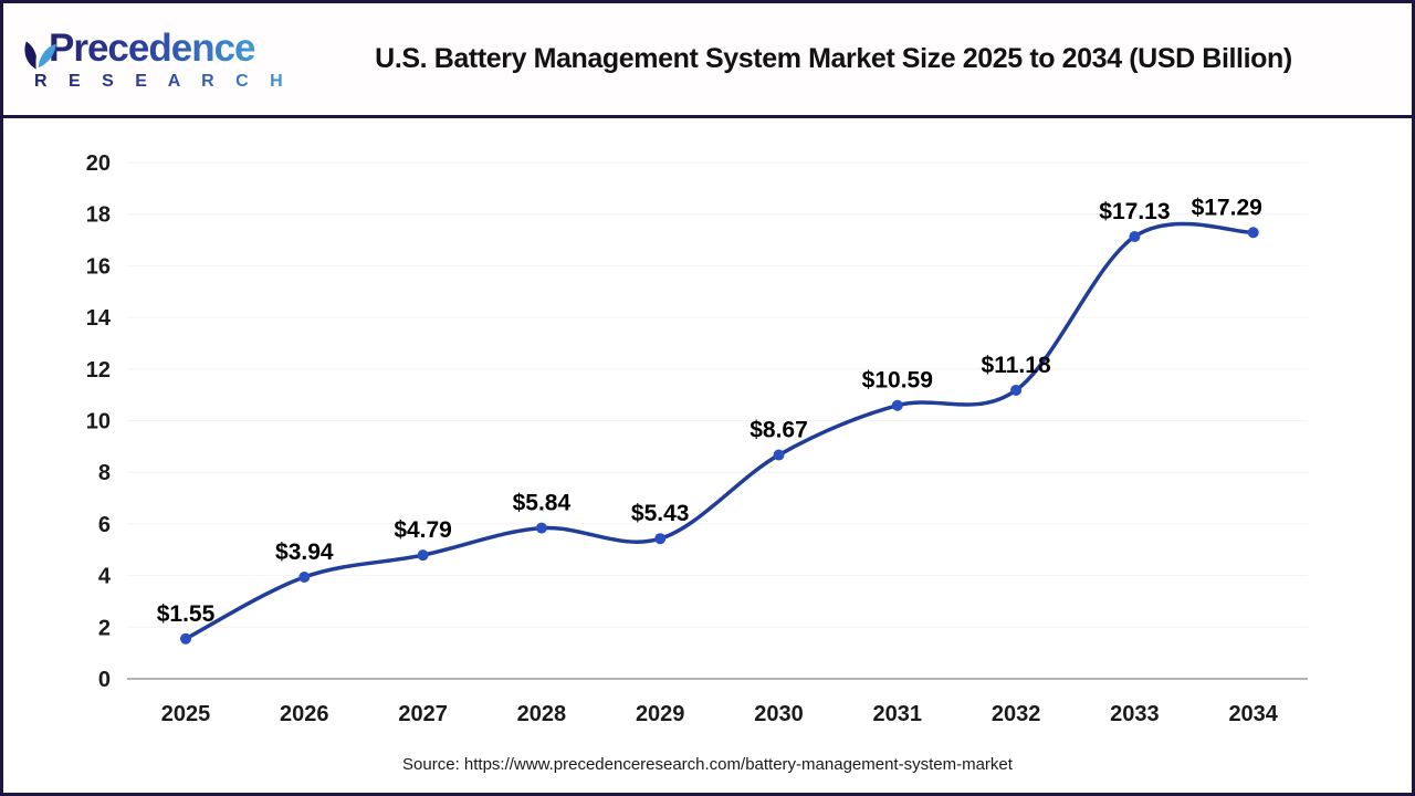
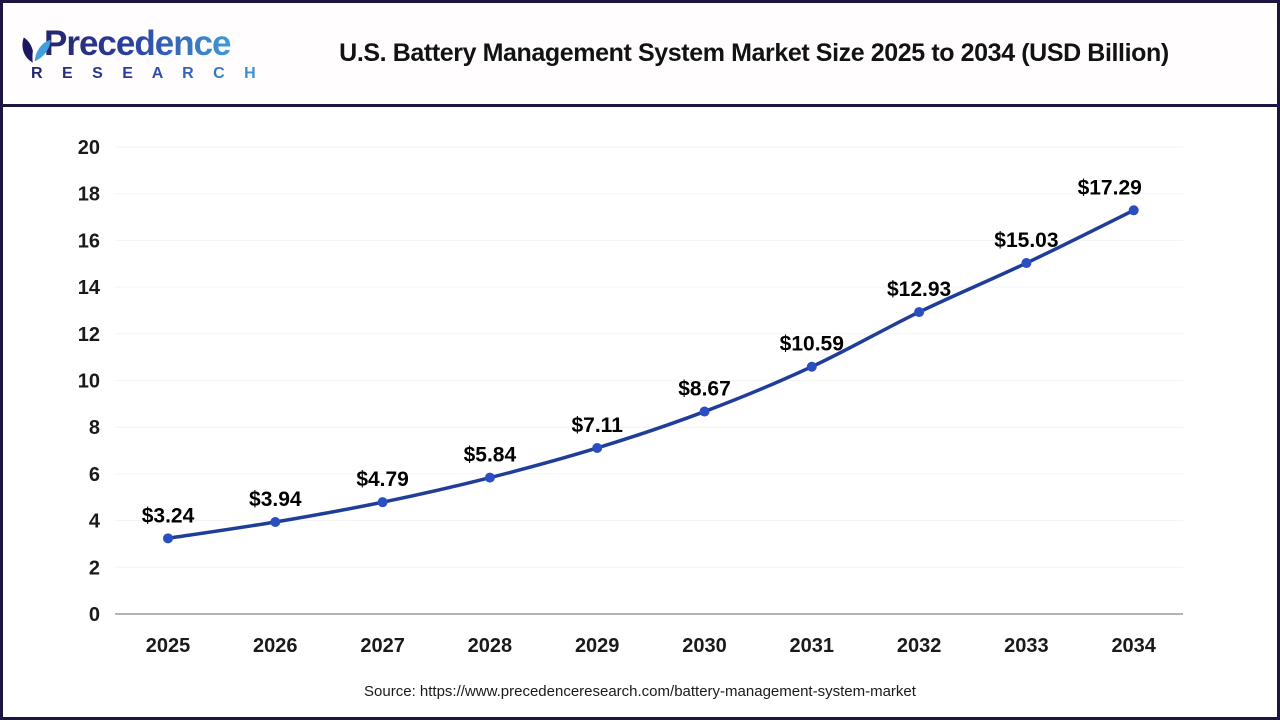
2025: $1.55 -> $3.24
2029: $5.43 -> $7.11
2032: $11.18 -> $12.93
2033: $17.13 -> $15.03
